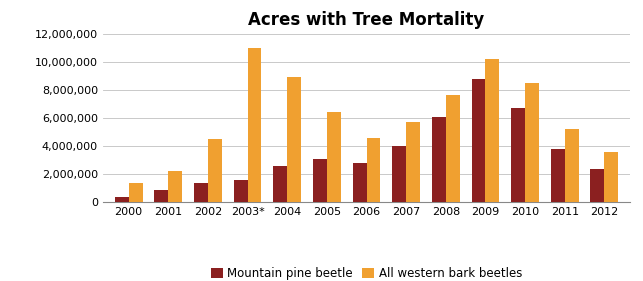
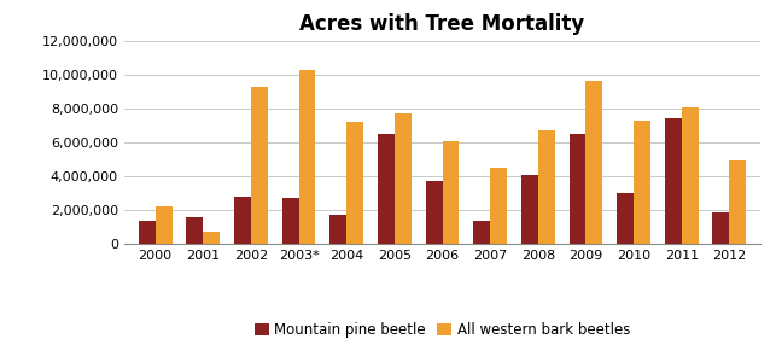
Mountain pine beetle/2000: 400,000 -> 1,400,000
All western bark beetles/2000: 1,400,000 -> 2,200,000
Mountain pine beetle/2001: 900,000 -> 1,600,000
All western bark beetles/2001: 2,200,000 -> 700,000
Mountain pine beetle/2002: 1,400,000 -> 2,800,000
All western bark beetles/2002: 4,500,000 -> 9,300,000
Mountain pine beetle/2003*: 1,600,000 -> 2,700,000
All western bark beetles/2003*: 11,000,000 -> 10,300,000
Mountain pine beetle/2004: 2,600,000 -> 1,700,000
All western bark beetles/2004: 8,900,000 -> 7,200,000
Mountain pine beetle/2005: 3,000,000 -> 6,500,000
All western bark beetles/2005: 6,400,000 -> 7,700,000
Mountain pine beetle/2006: 2,800,000 -> 3,700,000
All western bark beetles/2006: 4,600,000 -> 6,100,000
Mountain pine beetle/2007: 4,000,000 -> 1,400,000
All western bark beetles/2007: 5,800,000 -> 4,500,000
Mountain pine beetle/2008: 6,100,000 -> 4,100,000
All western bark beetles/2008: 7,600,000 -> 6,700,000
Mountain pine beetle/2009: 8,800,000 -> 6,500,000
All western bark beetles/2009: 10,200,000 -> 9,600,000
Mountain pine beetle/2010: 6,700,000 -> 3,000,000
All western bark beetles/2010: 8,500,000 -> 7,300,000
Mountain pine beetle/2011: 3,800,000 -> 7,400,000
All western bark beetles/2011: 5,200,000 -> 8,100,000
Mountain pine beetle/2012: 2,400,000 -> 1,900,000
All western bark beetles/2012: 3,600,000 -> 4,900,000
